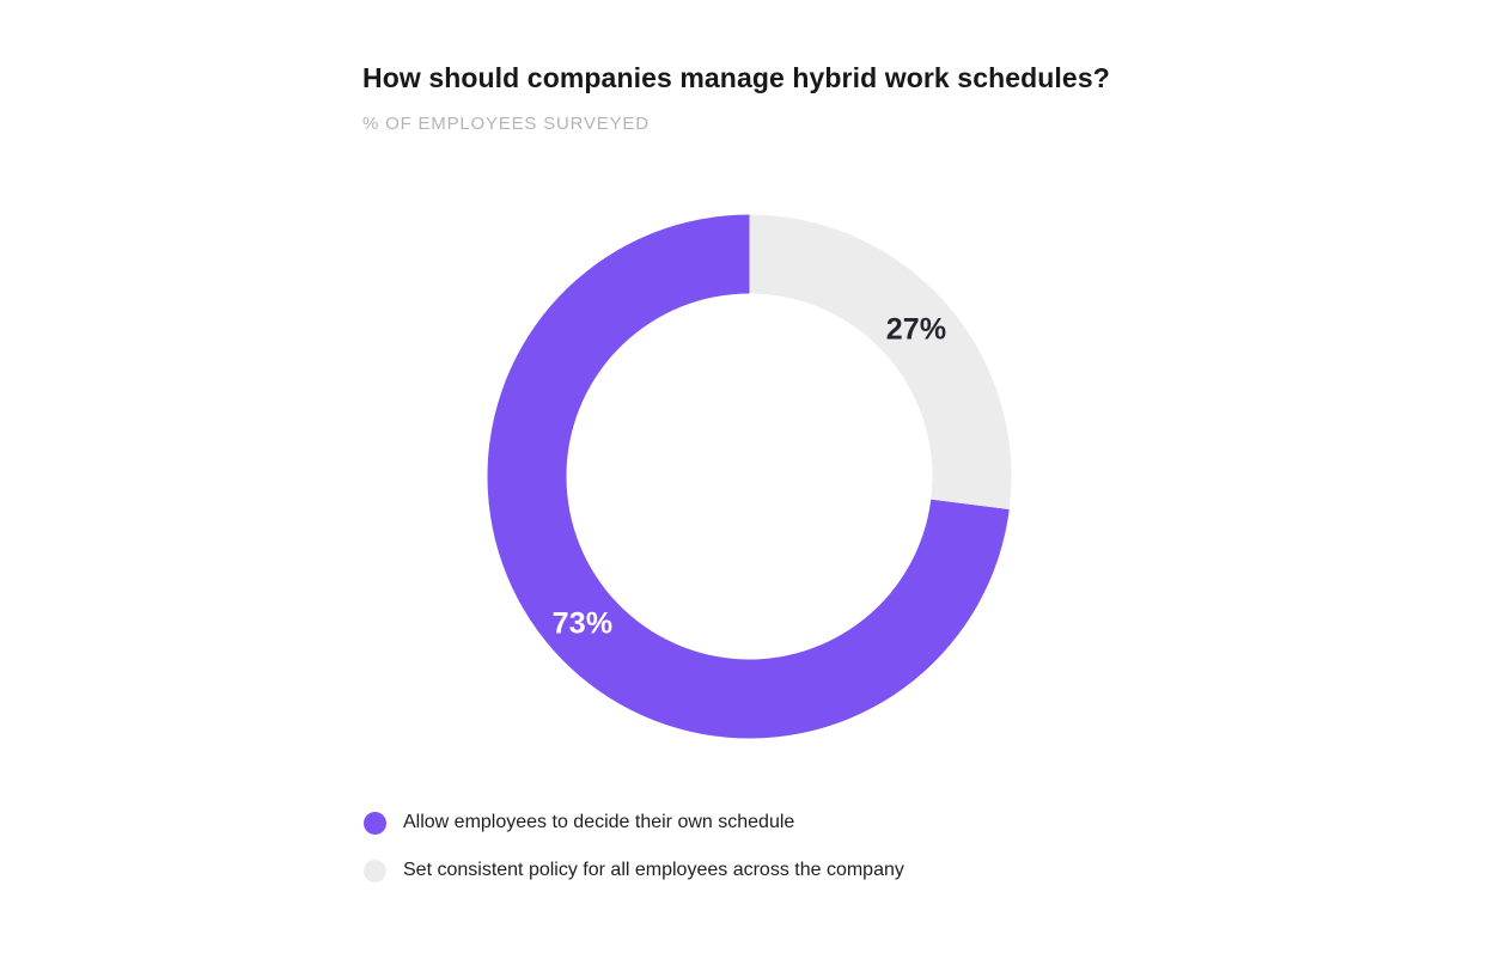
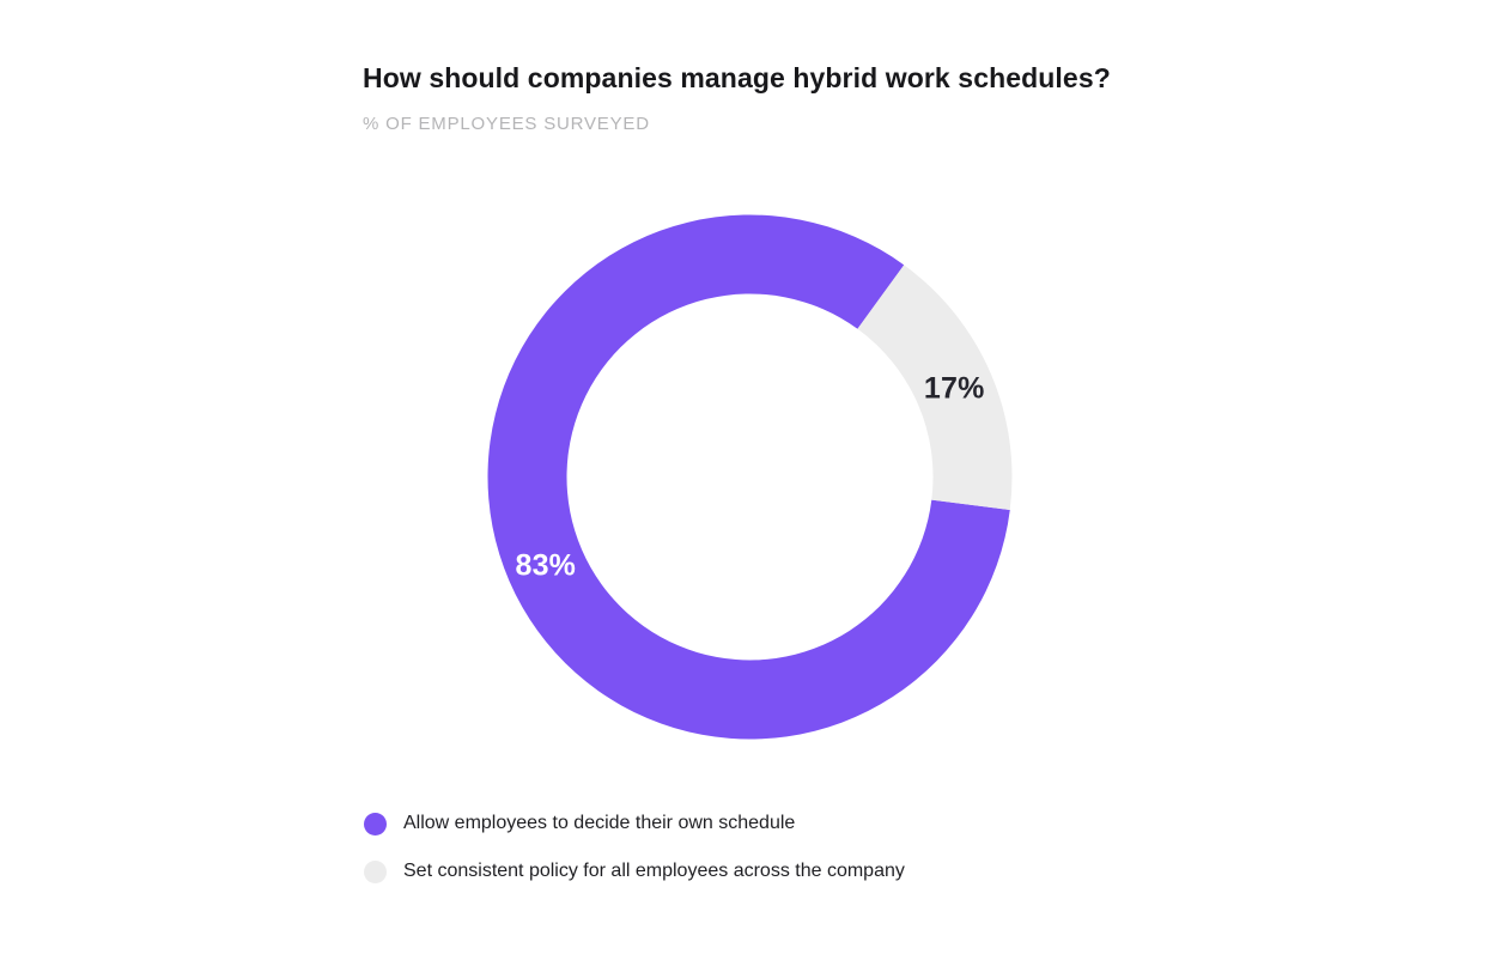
Allow employees to decide their own schedule: 73% -> 83%
Set consistent policy for all employees across the company: 27% -> 17%
